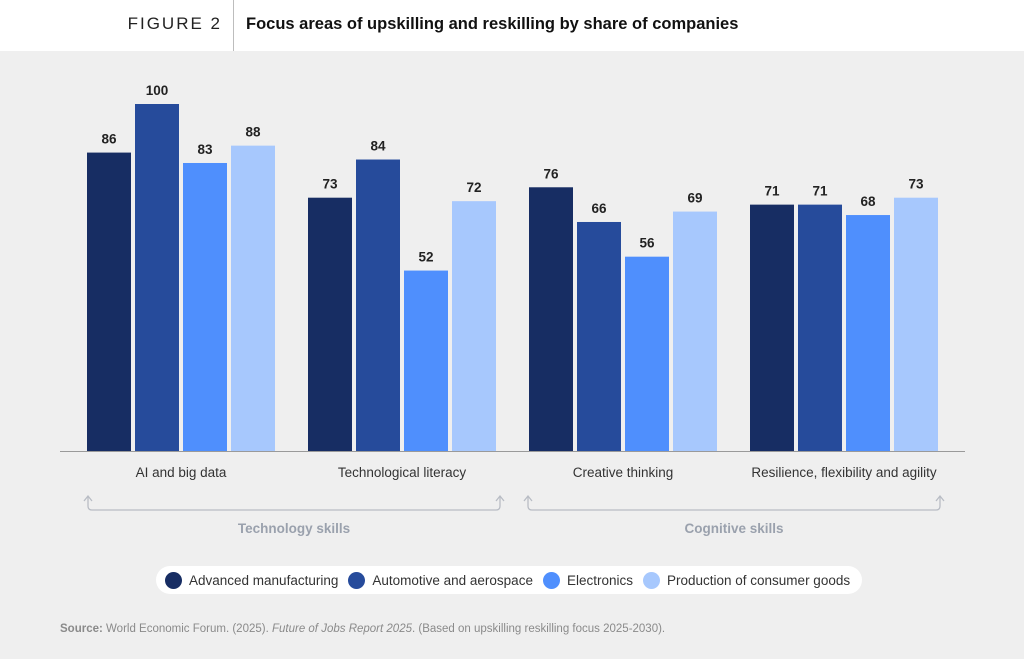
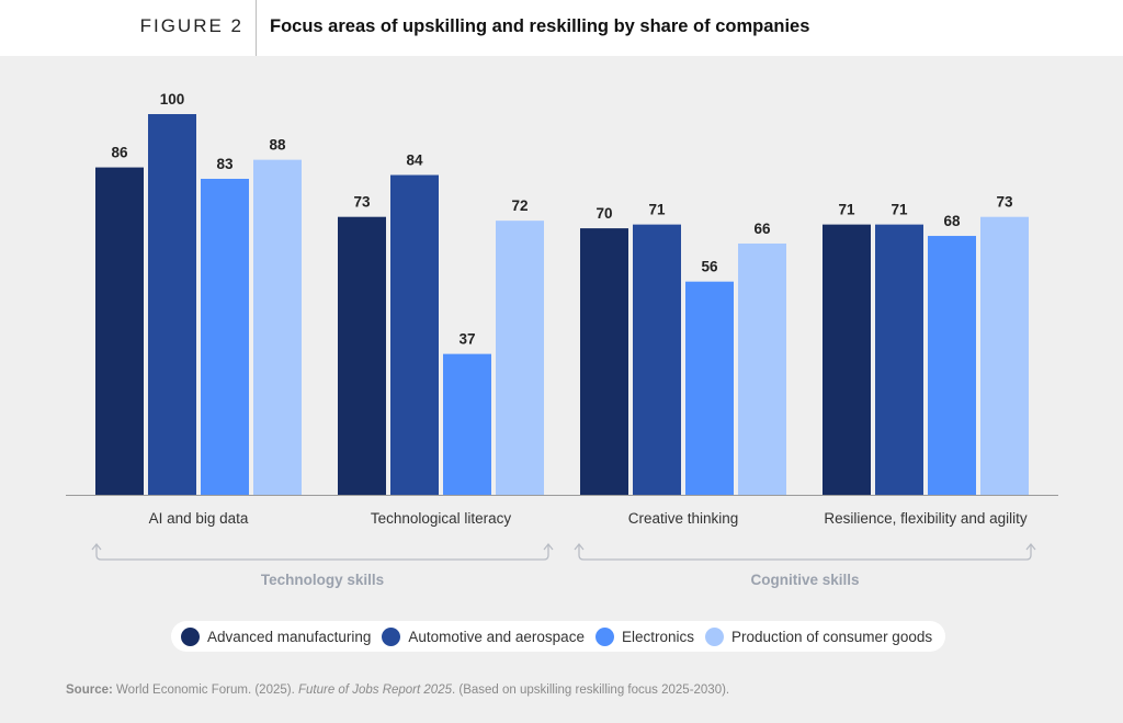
Electronics/Technological literacy: 52 -> 37
Advanced manufacturing/Creative thinking: 76 -> 70
Automotive and aerospace/Creative thinking: 66 -> 71
Production of consumer goods/Creative thinking: 69 -> 66
